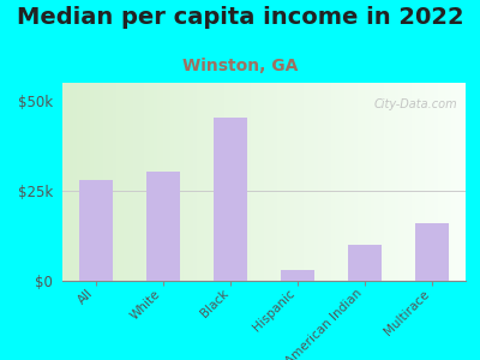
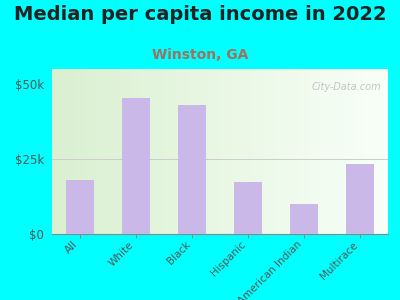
All: $28.0k -> $18.0k
White: $30.5k -> $45.5k
Black: $45.5k -> $43.0k
Hispanic: $3.0k -> $17.5k
Multirace: $16.0k -> $23.5k
